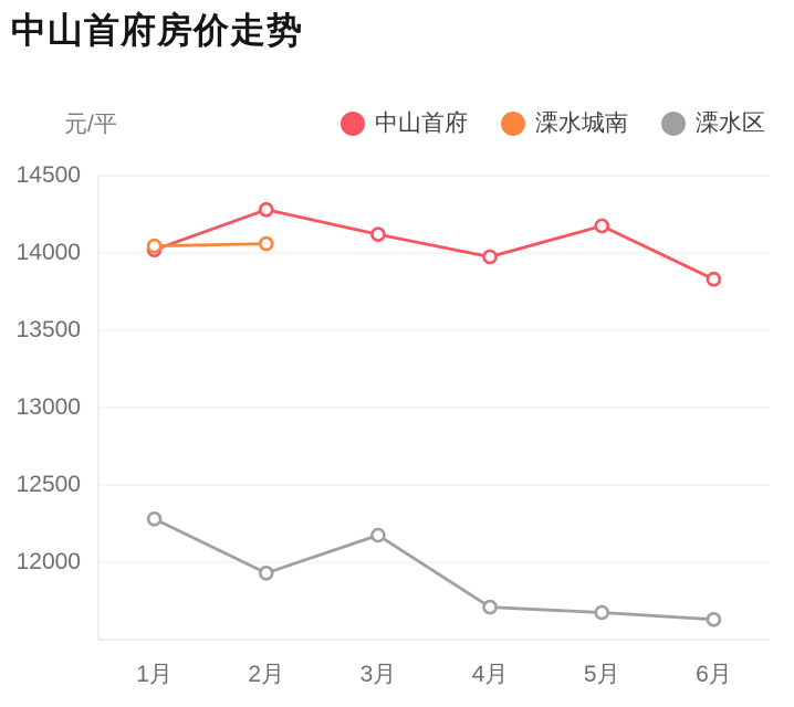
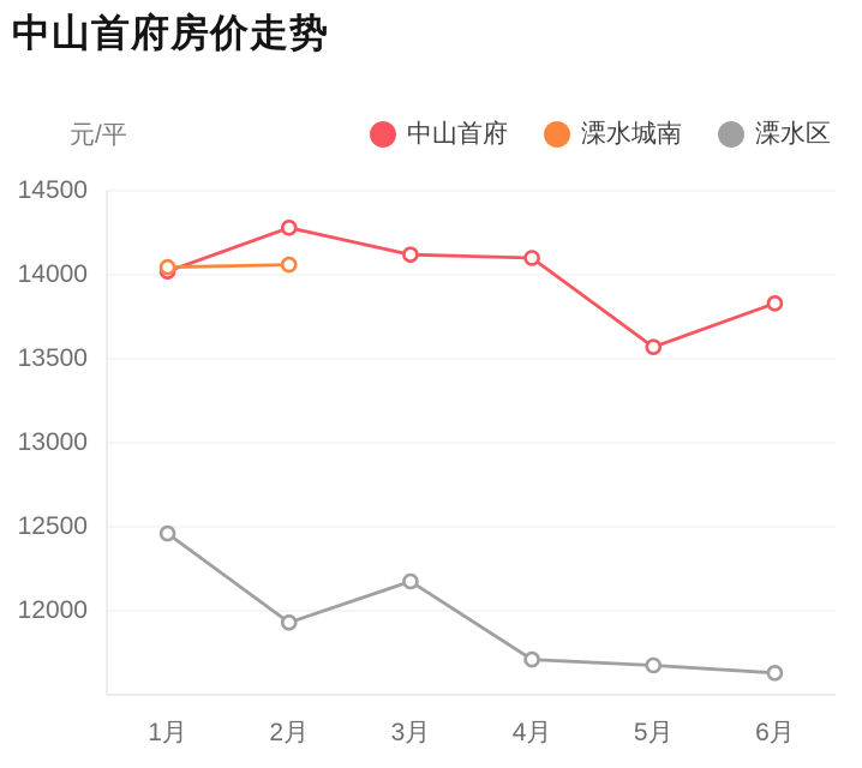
溧水区/1月: 12280 -> 12460
中山首府/4月: 13980 -> 14100
中山首府/5月: 14180 -> 13570
